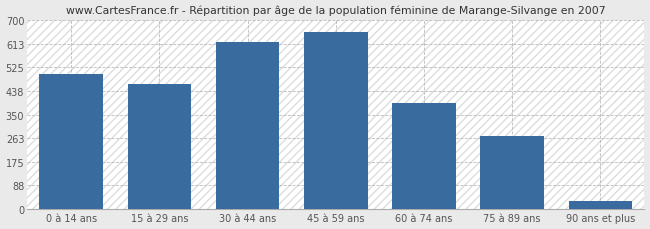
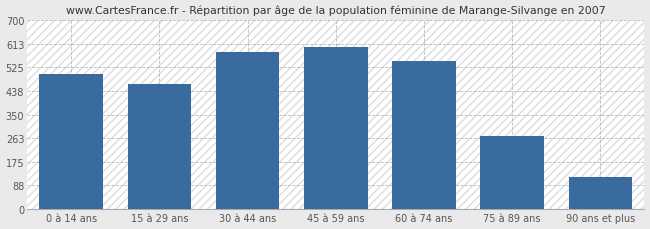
30 à 44 ans: 620 -> 580
45 à 59 ans: 655 -> 600
60 à 74 ans: 392 -> 550
90 ans et plus: 30 -> 120
